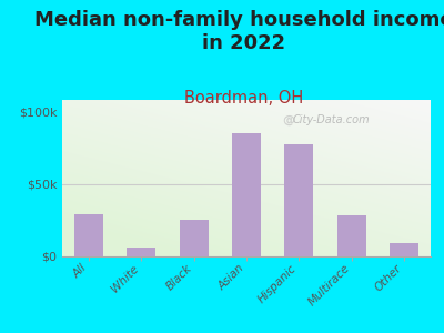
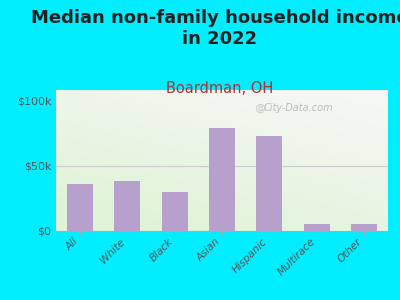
All: $29k -> $36k
White: $6k -> $38k
Black: $25k -> $30k
Asian: $85k -> $79k
Hispanic: $77k -> $73k
Multirace: $28k -> $6k
Other: $9k -> $5k
